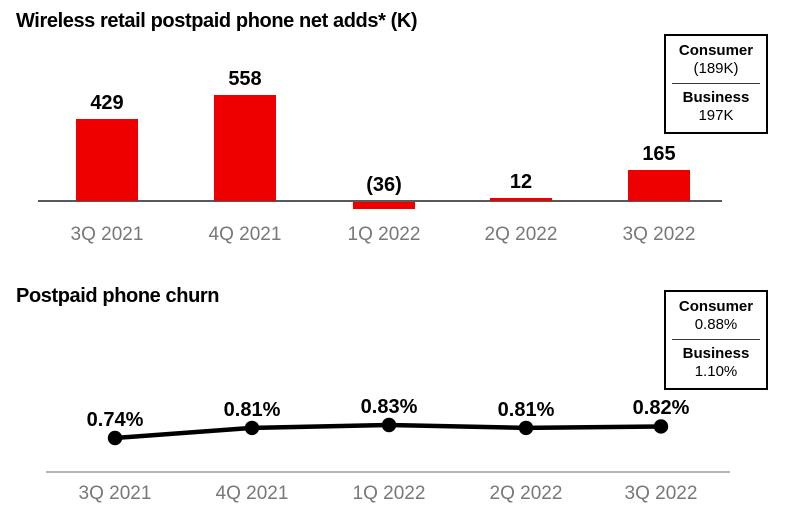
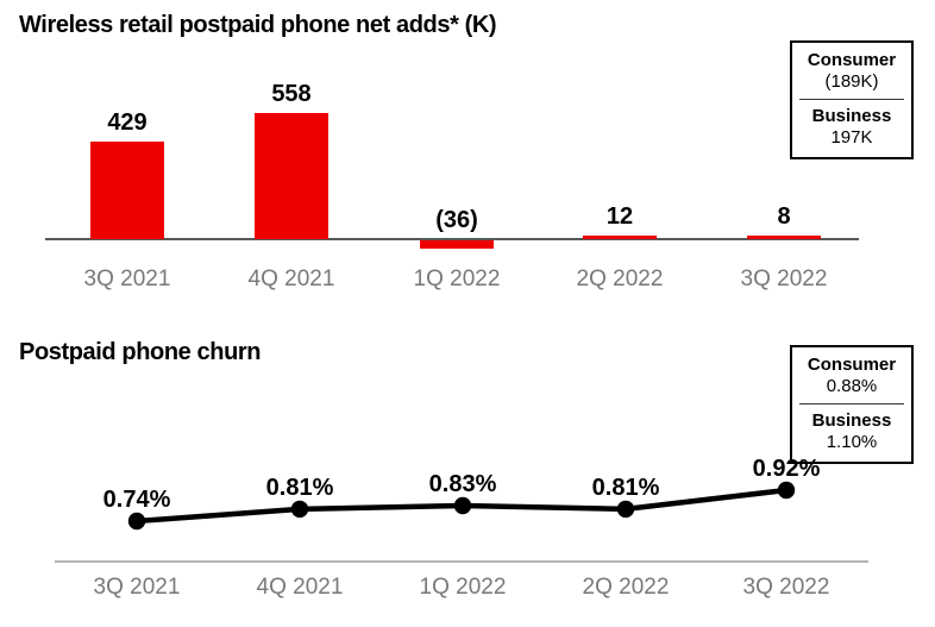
Wireless retail postpaid phone net adds* (K)/3Q 2022: 165 -> 8
Postpaid phone churn/3Q 2022: 0.82% -> 0.92%
